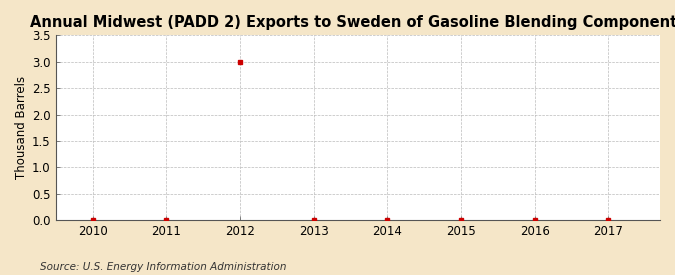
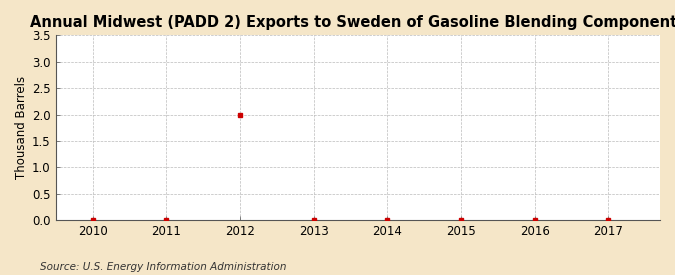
2012: 3 -> 2
